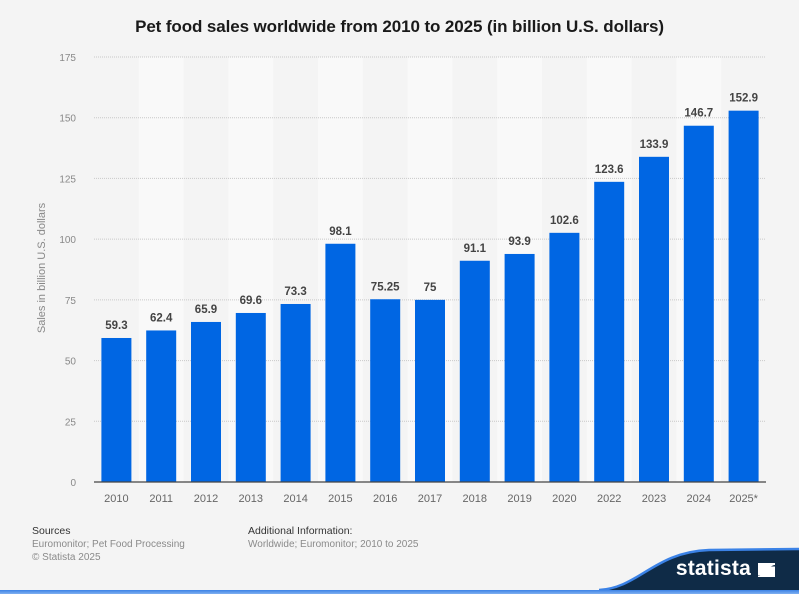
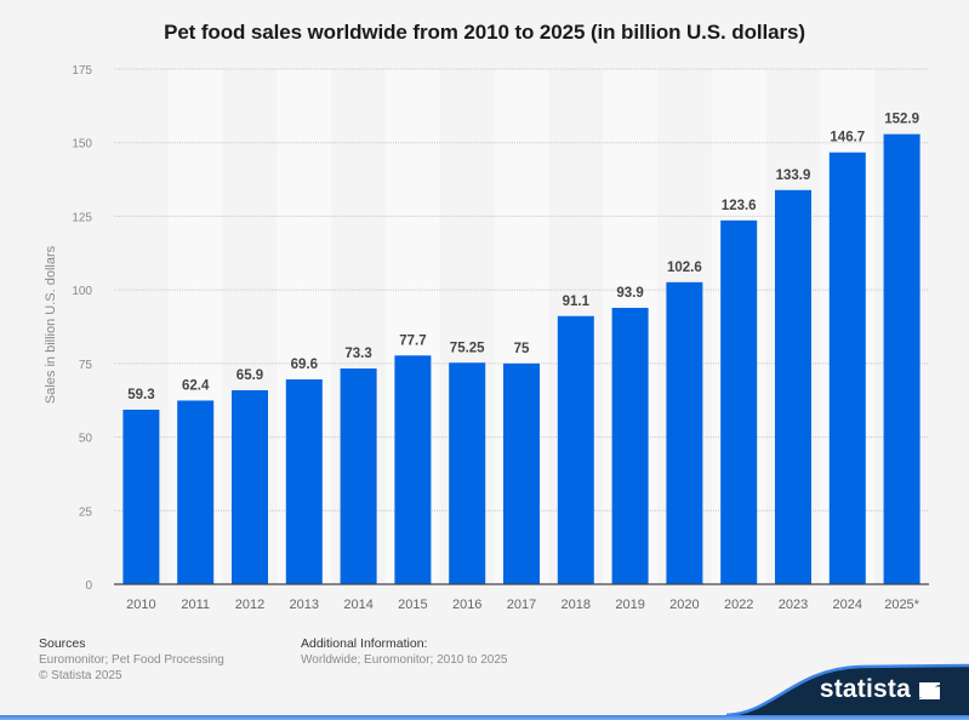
2015: 98.1 -> 77.7
